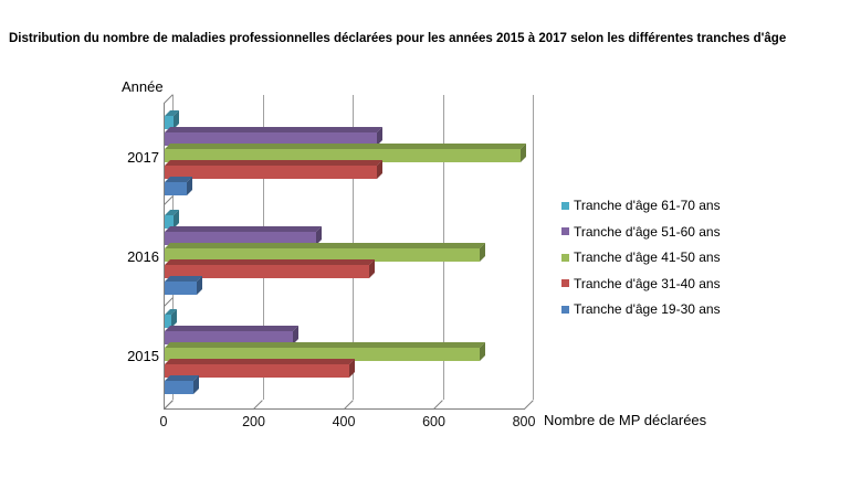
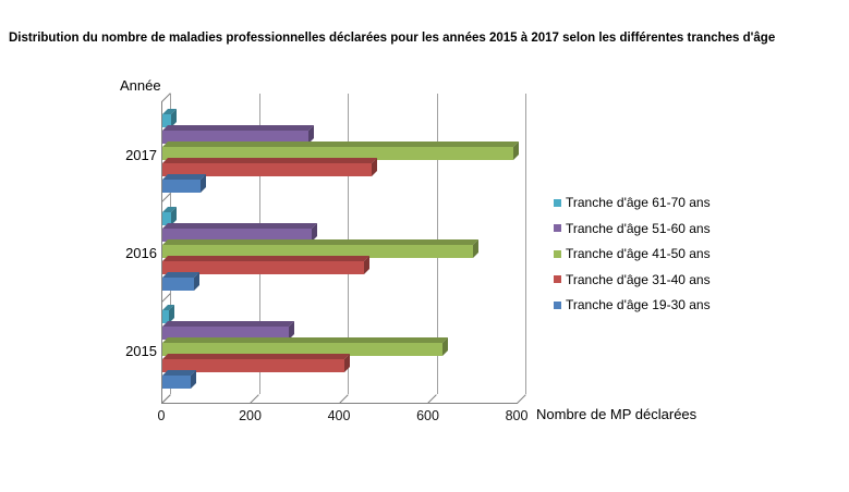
Tranche d'âge 51-60 ans/2017: 470 -> 330
Tranche d'âge 19-30 ans/2017: 50 -> 80
Tranche d'âge 41-50 ans/2015: 700 -> 630
